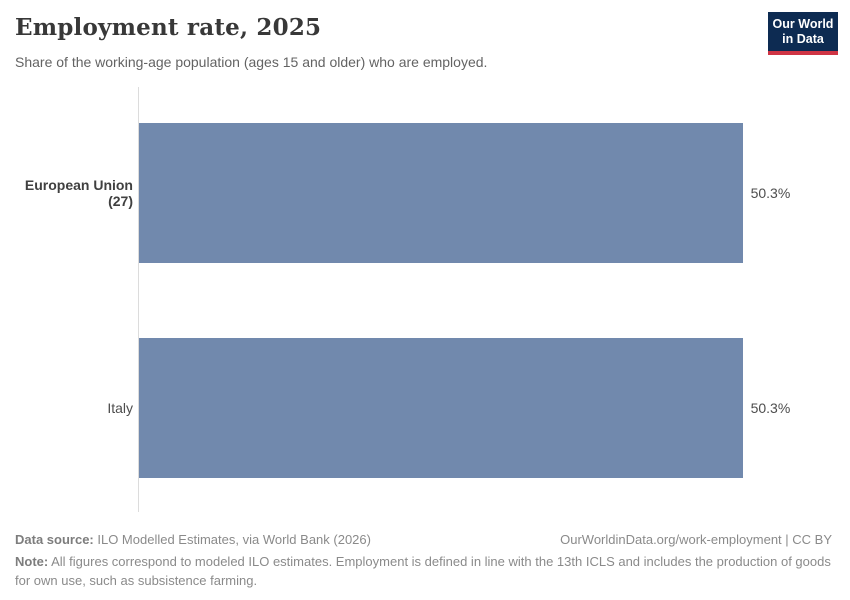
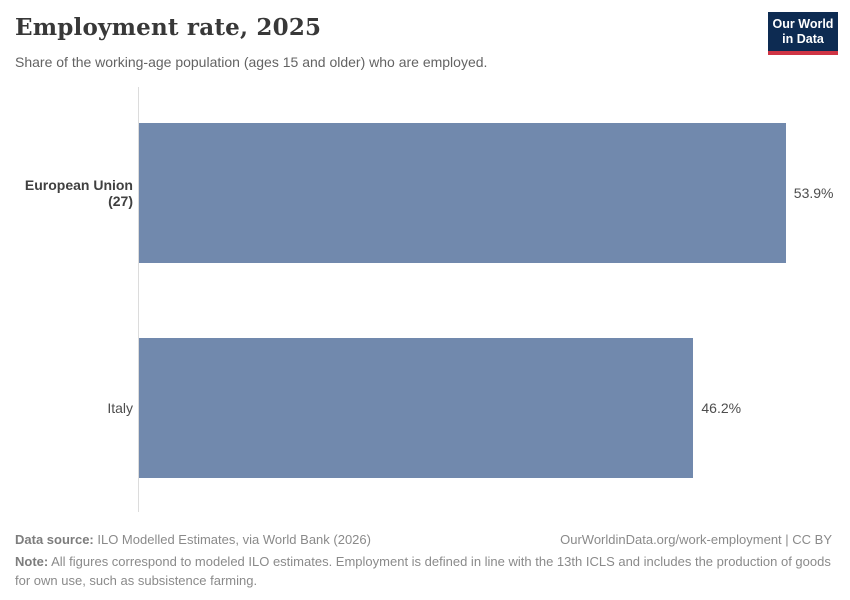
European Union (27): 50.3% -> 53.9%
Italy: 50.3% -> 46.2%
